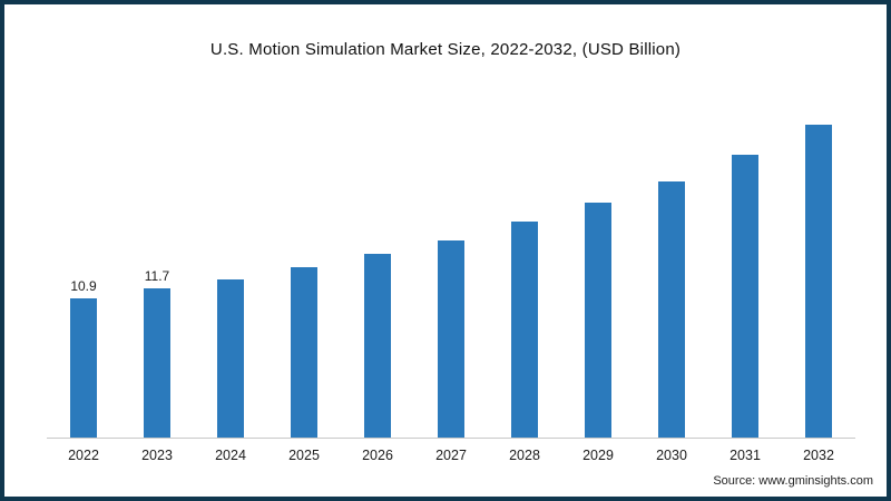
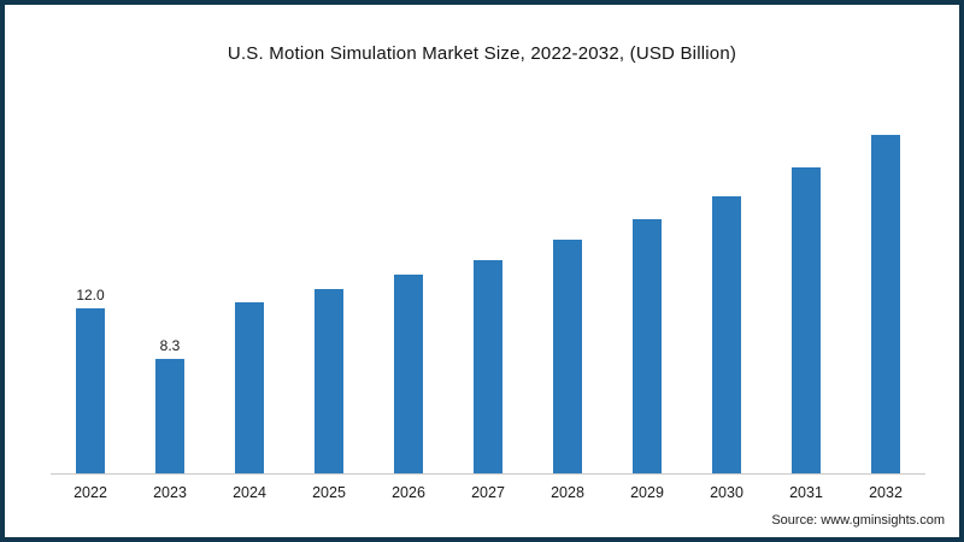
2022: 10.9 -> 12.0
2023: 11.7 -> 8.3
